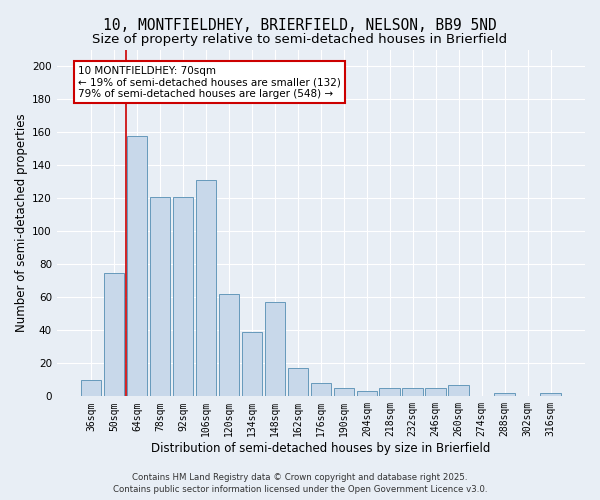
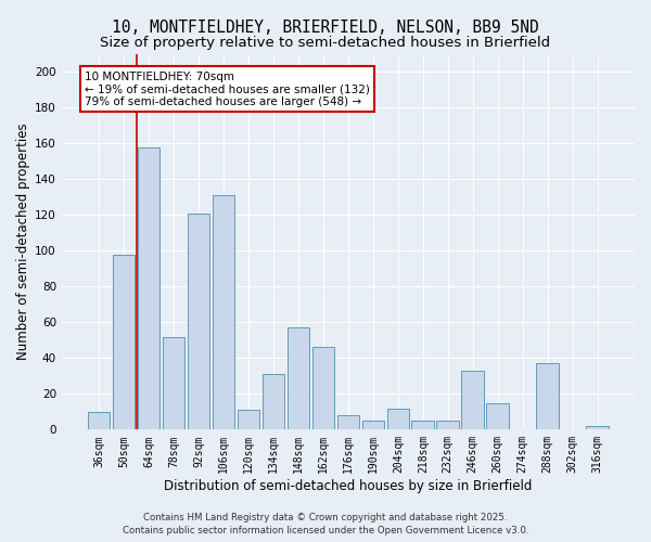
50sqm: 75 -> 98
78sqm: 121 -> 52
120sqm: 62 -> 11
134sqm: 39 -> 31
162sqm: 17 -> 46
204sqm: 3 -> 12
246sqm: 5 -> 33
260sqm: 7 -> 15
288sqm: 2 -> 37
